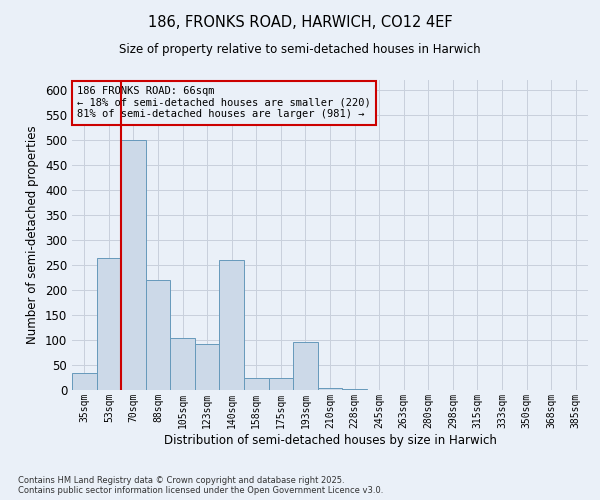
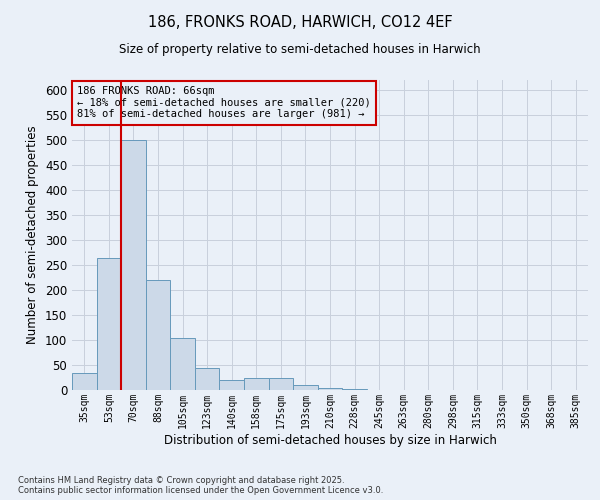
123sqm: 92 -> 45
140sqm: 260 -> 20
193sqm: 96 -> 10
